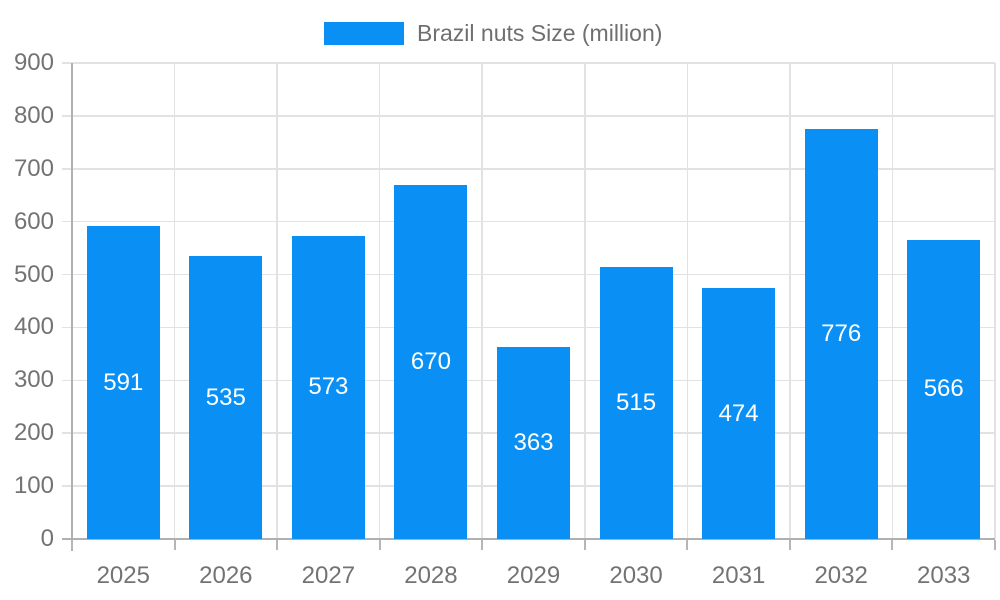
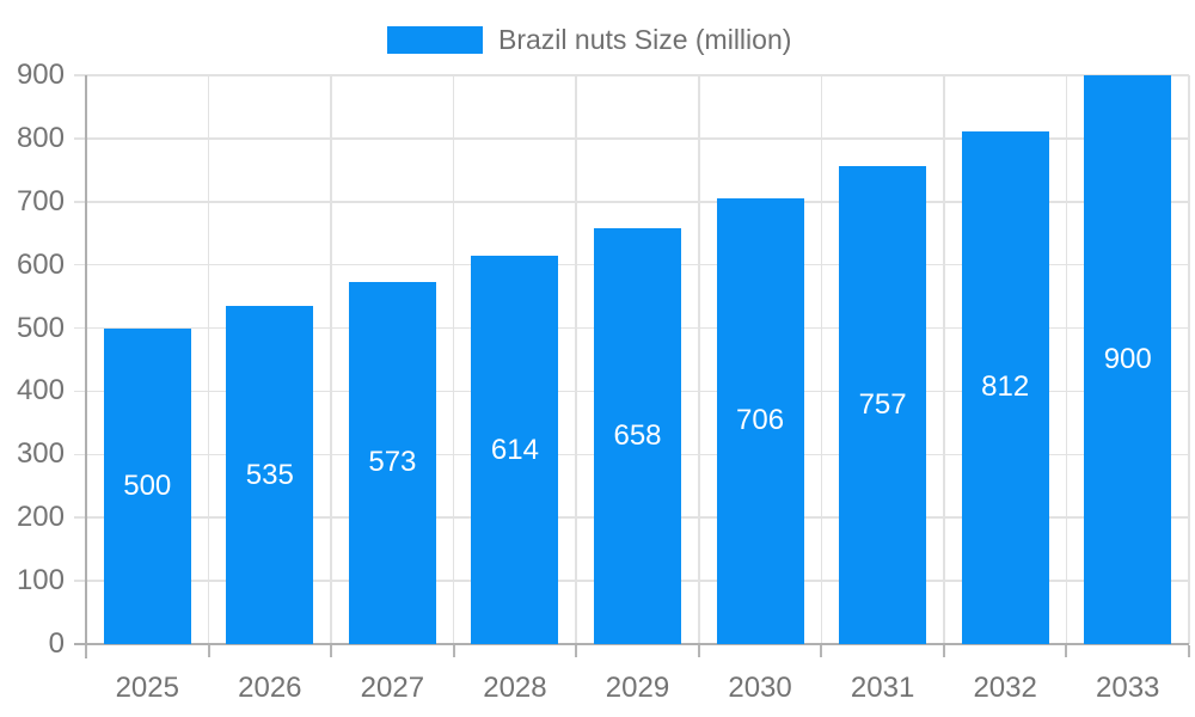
2025: 591 -> 500
2028: 670 -> 614
2029: 363 -> 658
2030: 515 -> 706
2031: 474 -> 757
2032: 776 -> 812
2033: 566 -> 900
